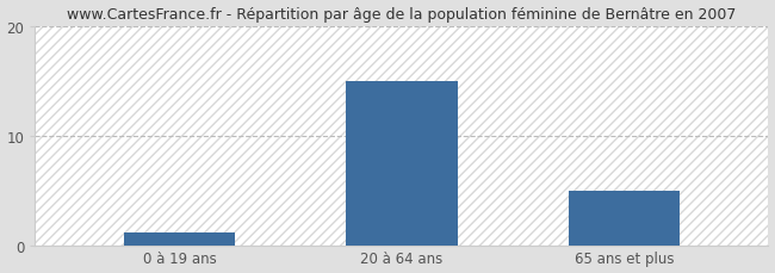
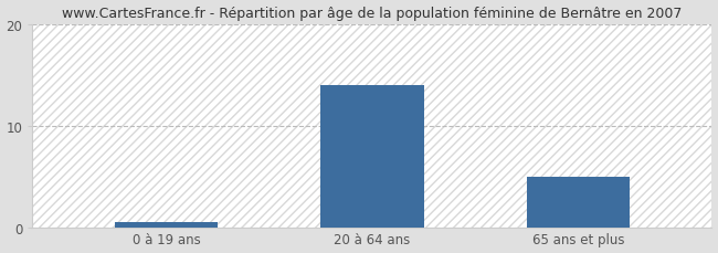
0 à 19 ans: 1.2 -> 0.5
20 à 64 ans: 15.0 -> 14.0
